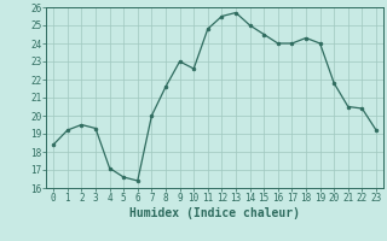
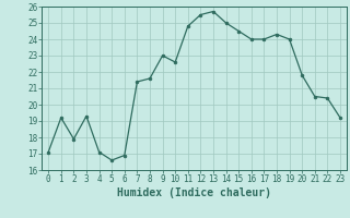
0: 18.4 -> 17.1
2: 19.5 -> 17.9
6: 16.4 -> 16.9
7: 20.0 -> 21.4
